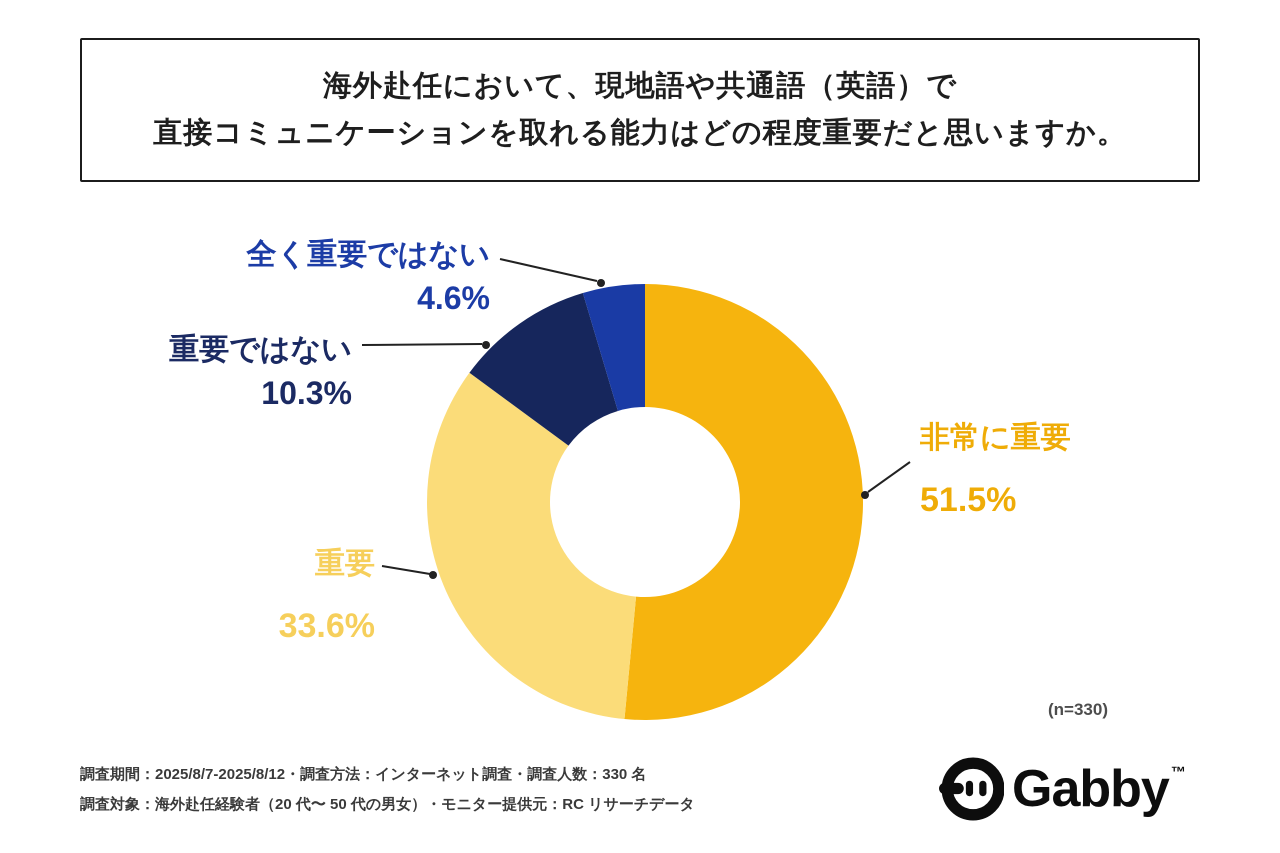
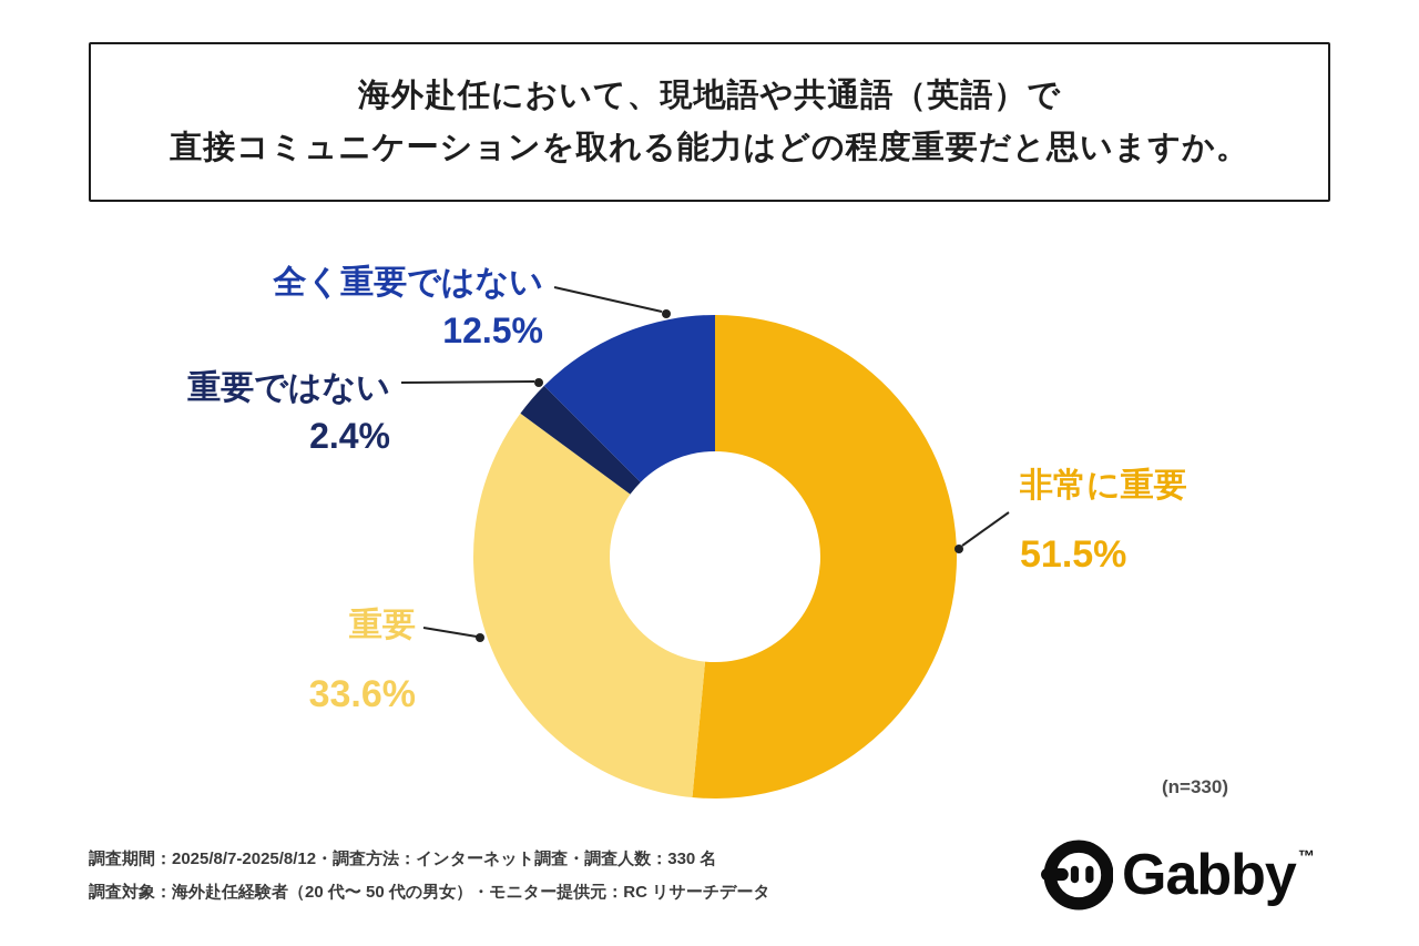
重要ではない: 10.3% -> 2.4%
全く重要ではない: 4.6% -> 12.5%
